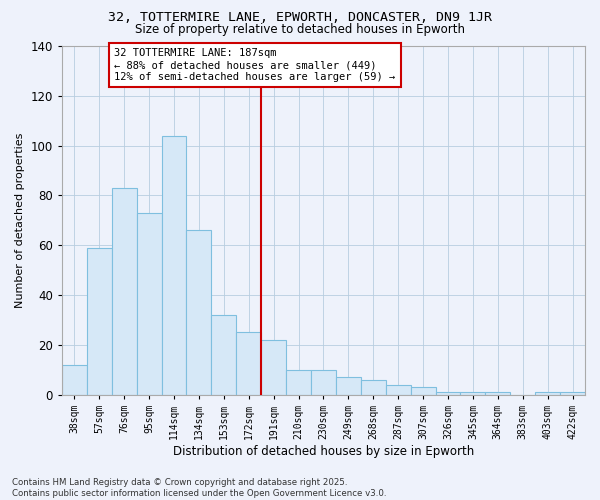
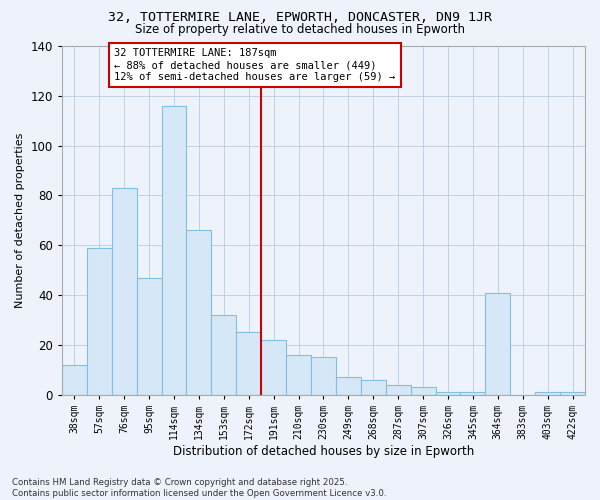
95sqm: 73 -> 47
114sqm: 104 -> 116
210sqm: 10 -> 16
230sqm: 10 -> 15
364sqm: 1 -> 41
